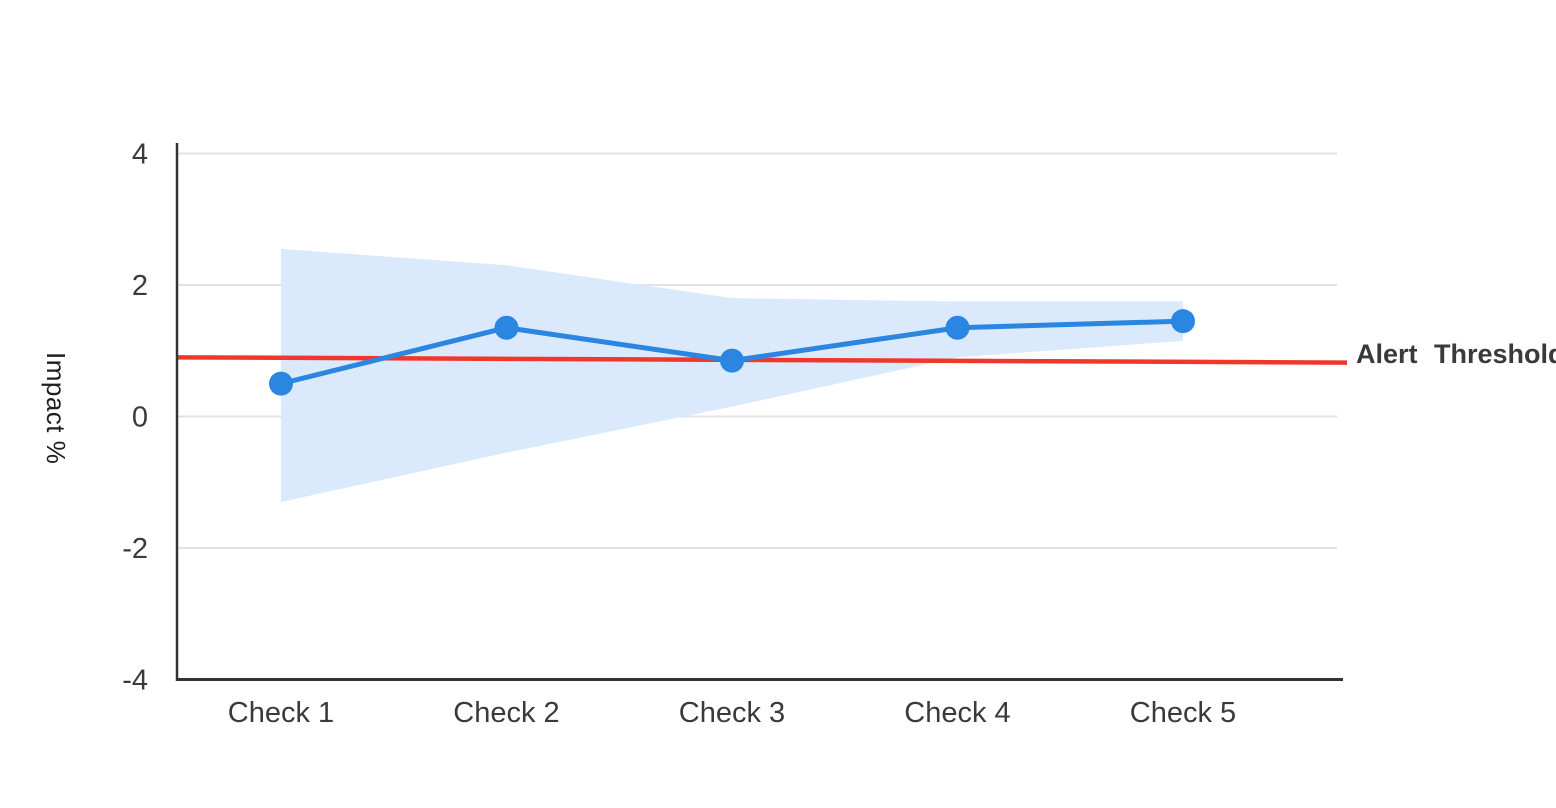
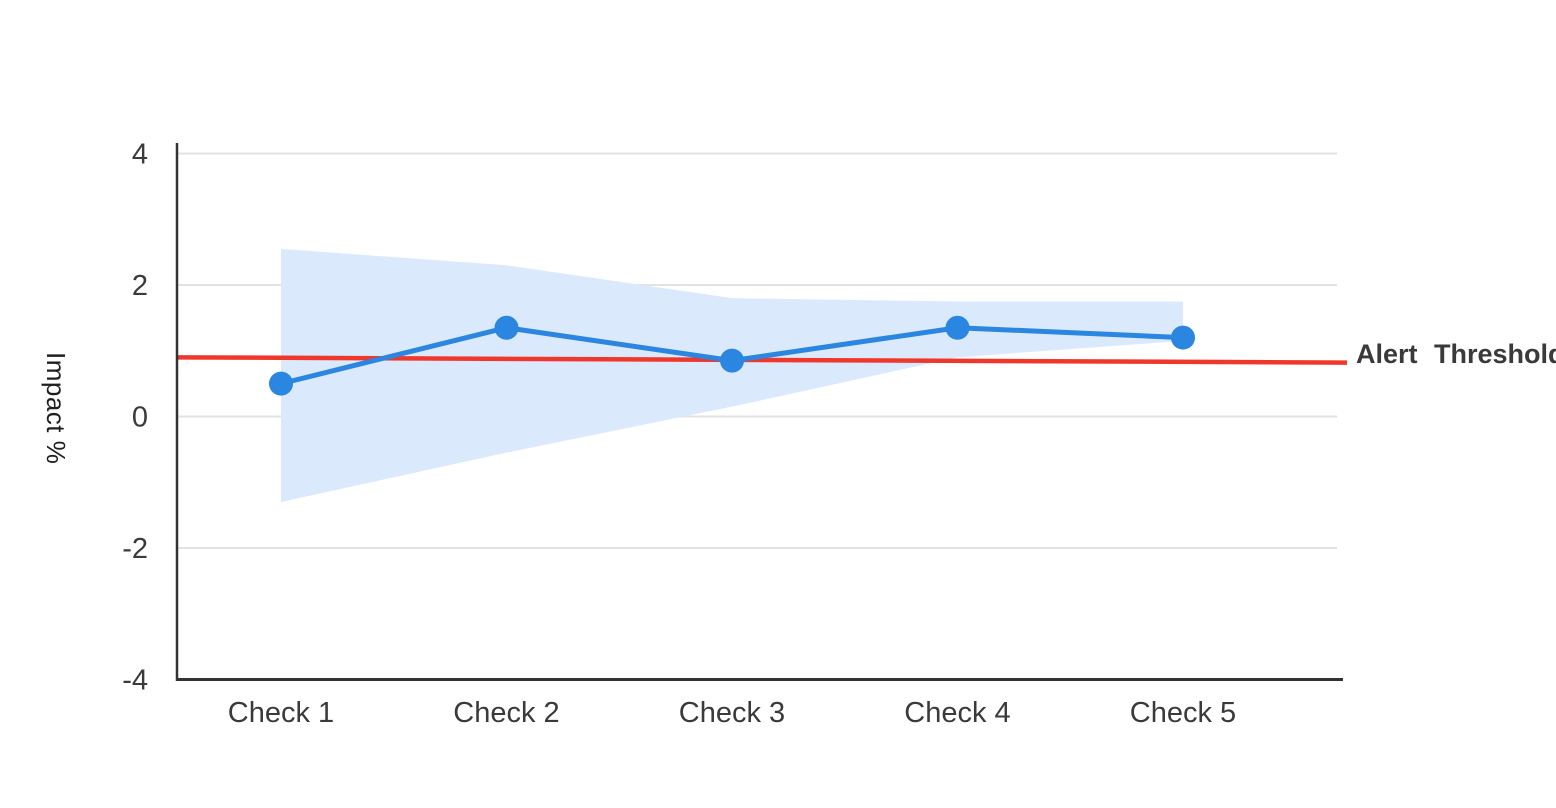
Check 5: 1.4 -> 1.2
